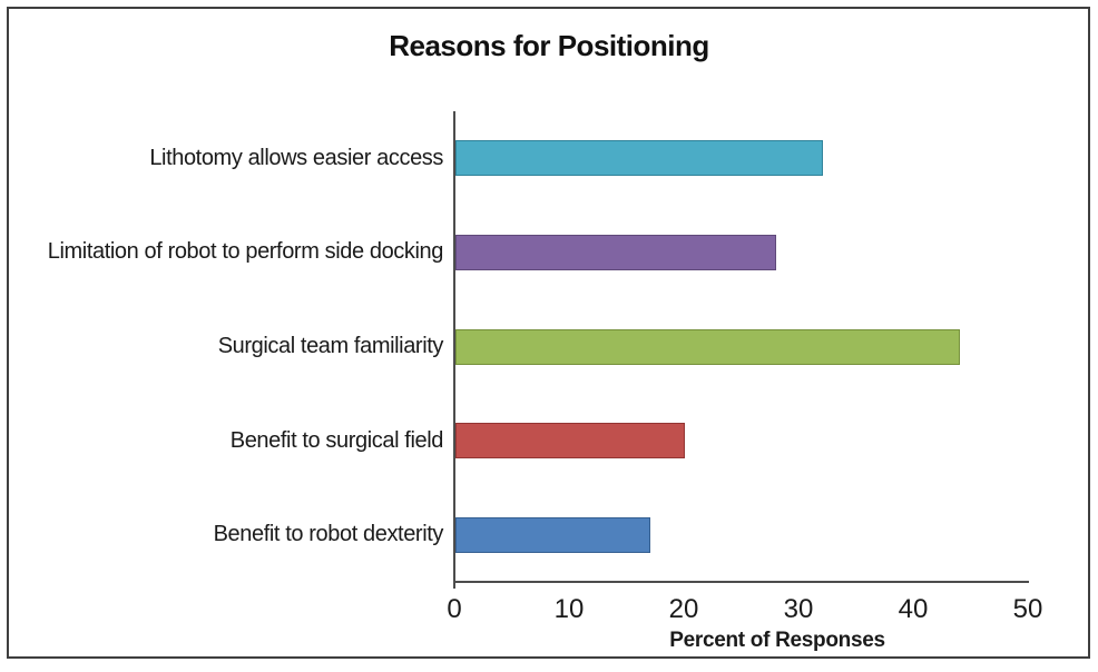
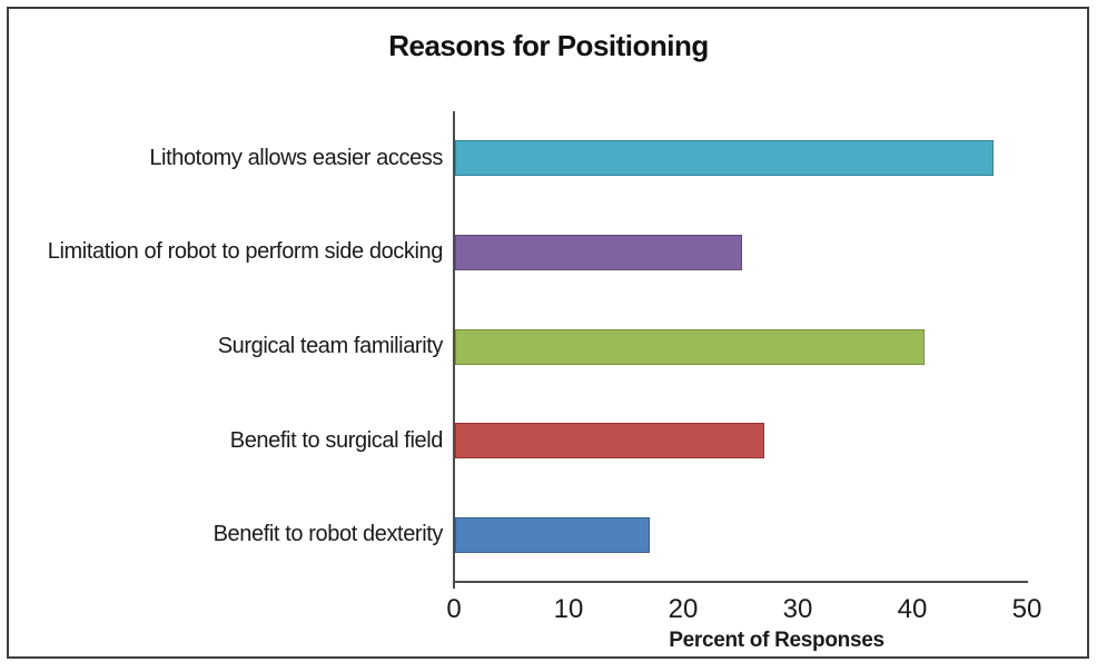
Lithotomy allows easier access: 32 -> 47
Limitation of robot to perform side docking: 28 -> 25
Surgical team familiarity: 44 -> 41
Benefit to surgical field: 20 -> 27
